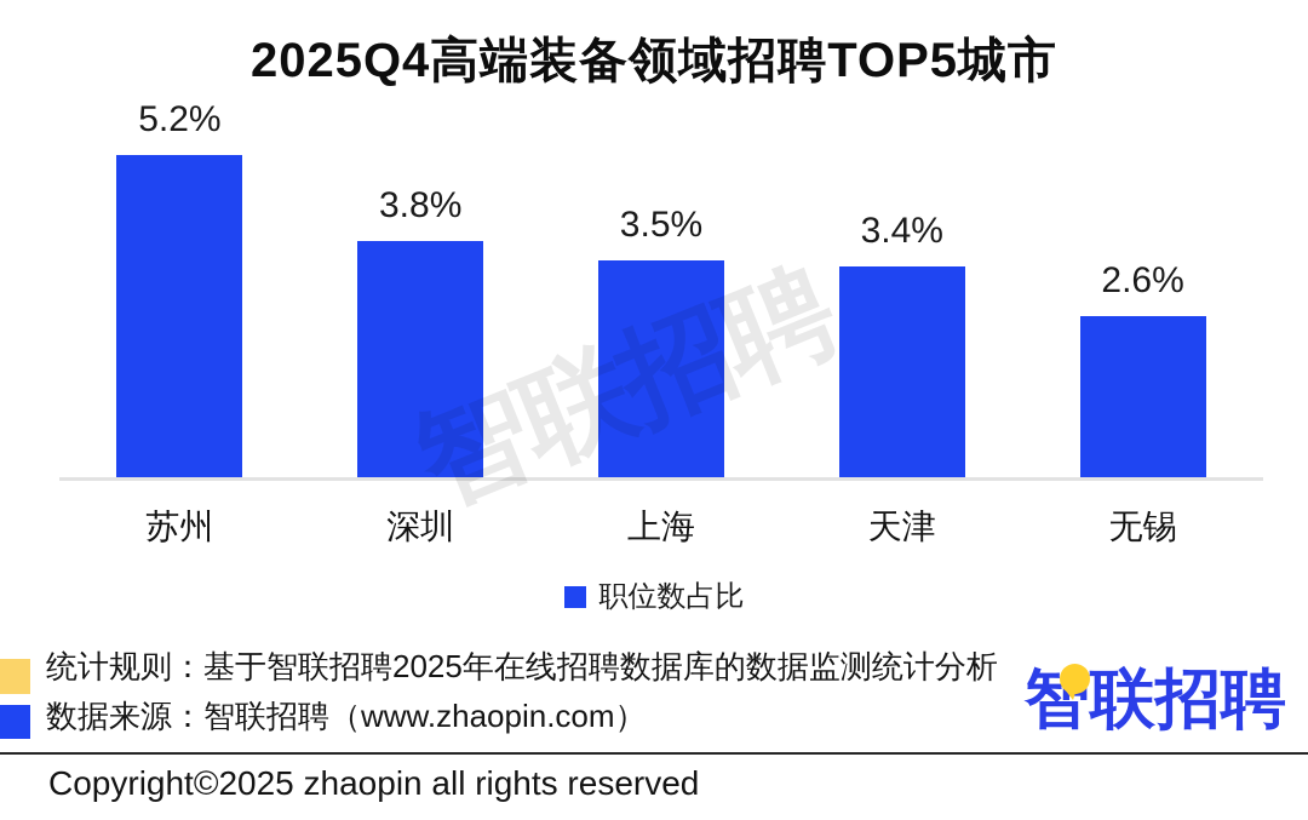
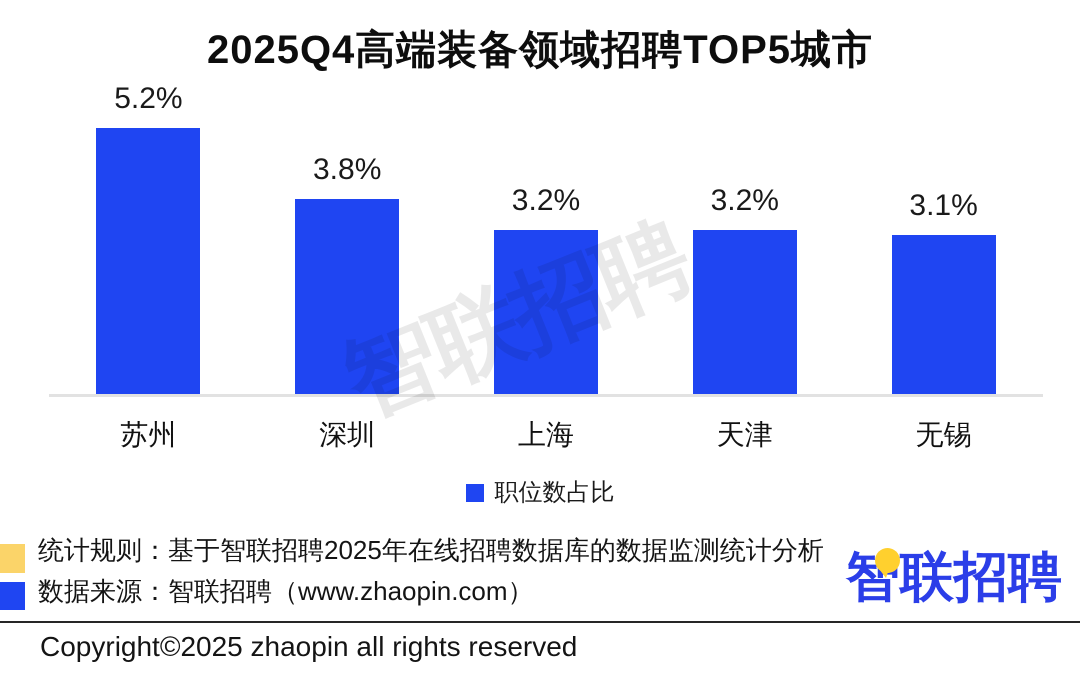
上海: 3.5% -> 3.2%
天津: 3.4% -> 3.2%
无锡: 2.6% -> 3.1%
